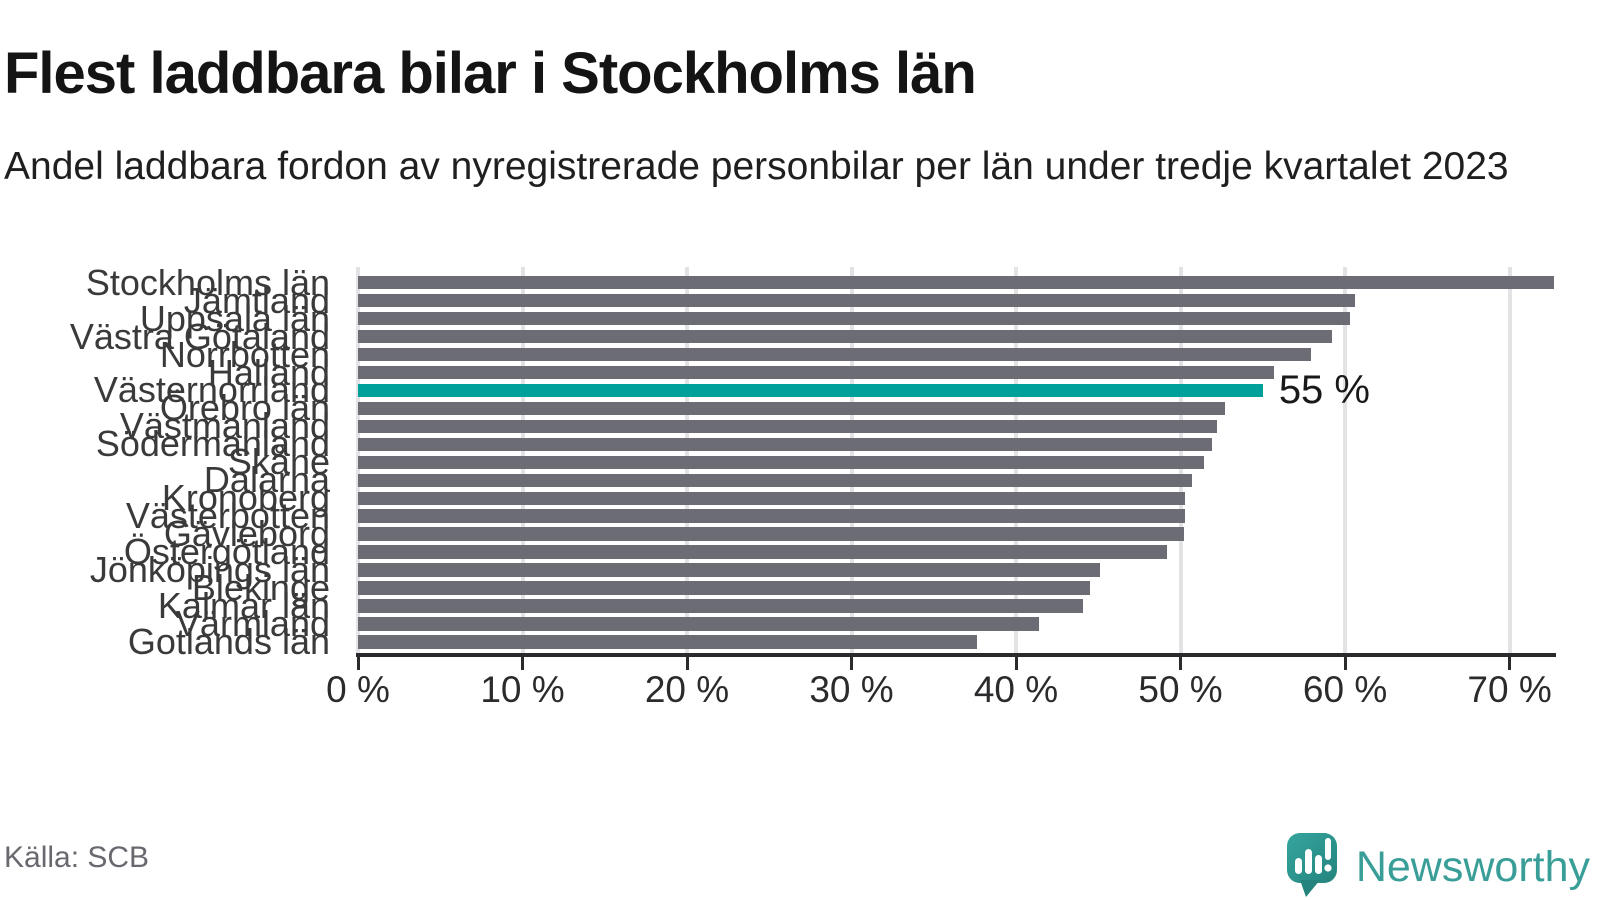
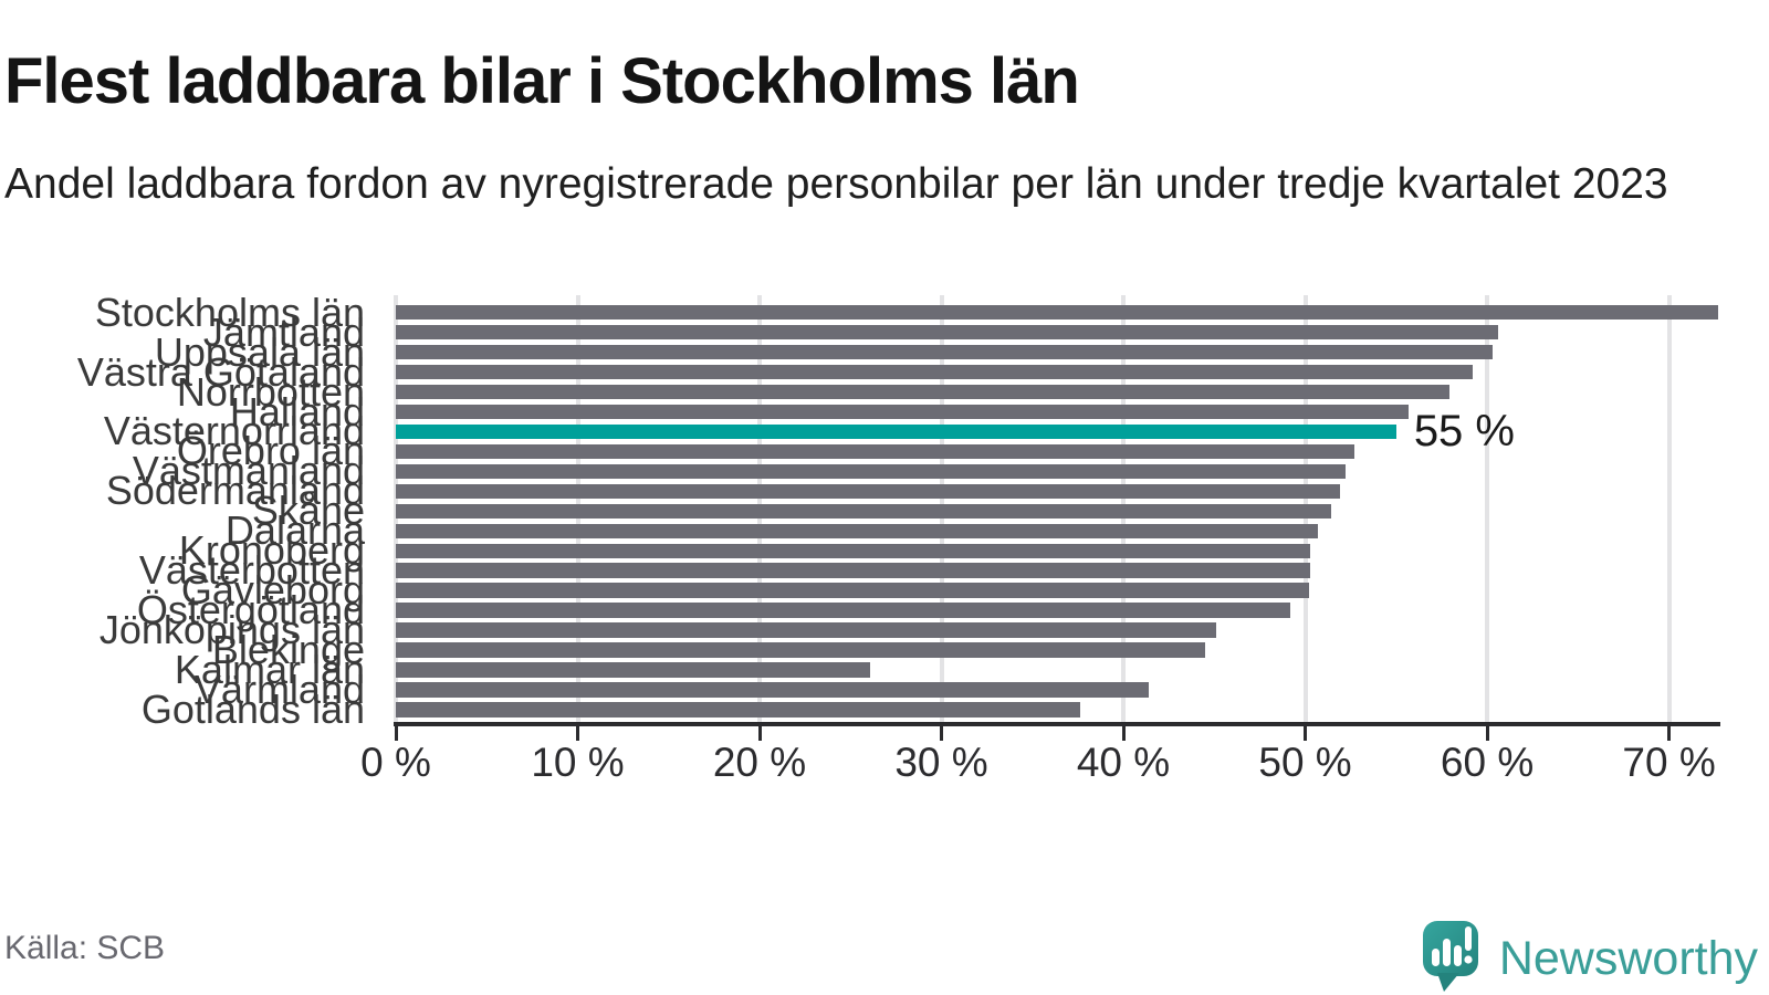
Kalmar län: 44.1% -> 26.1%
